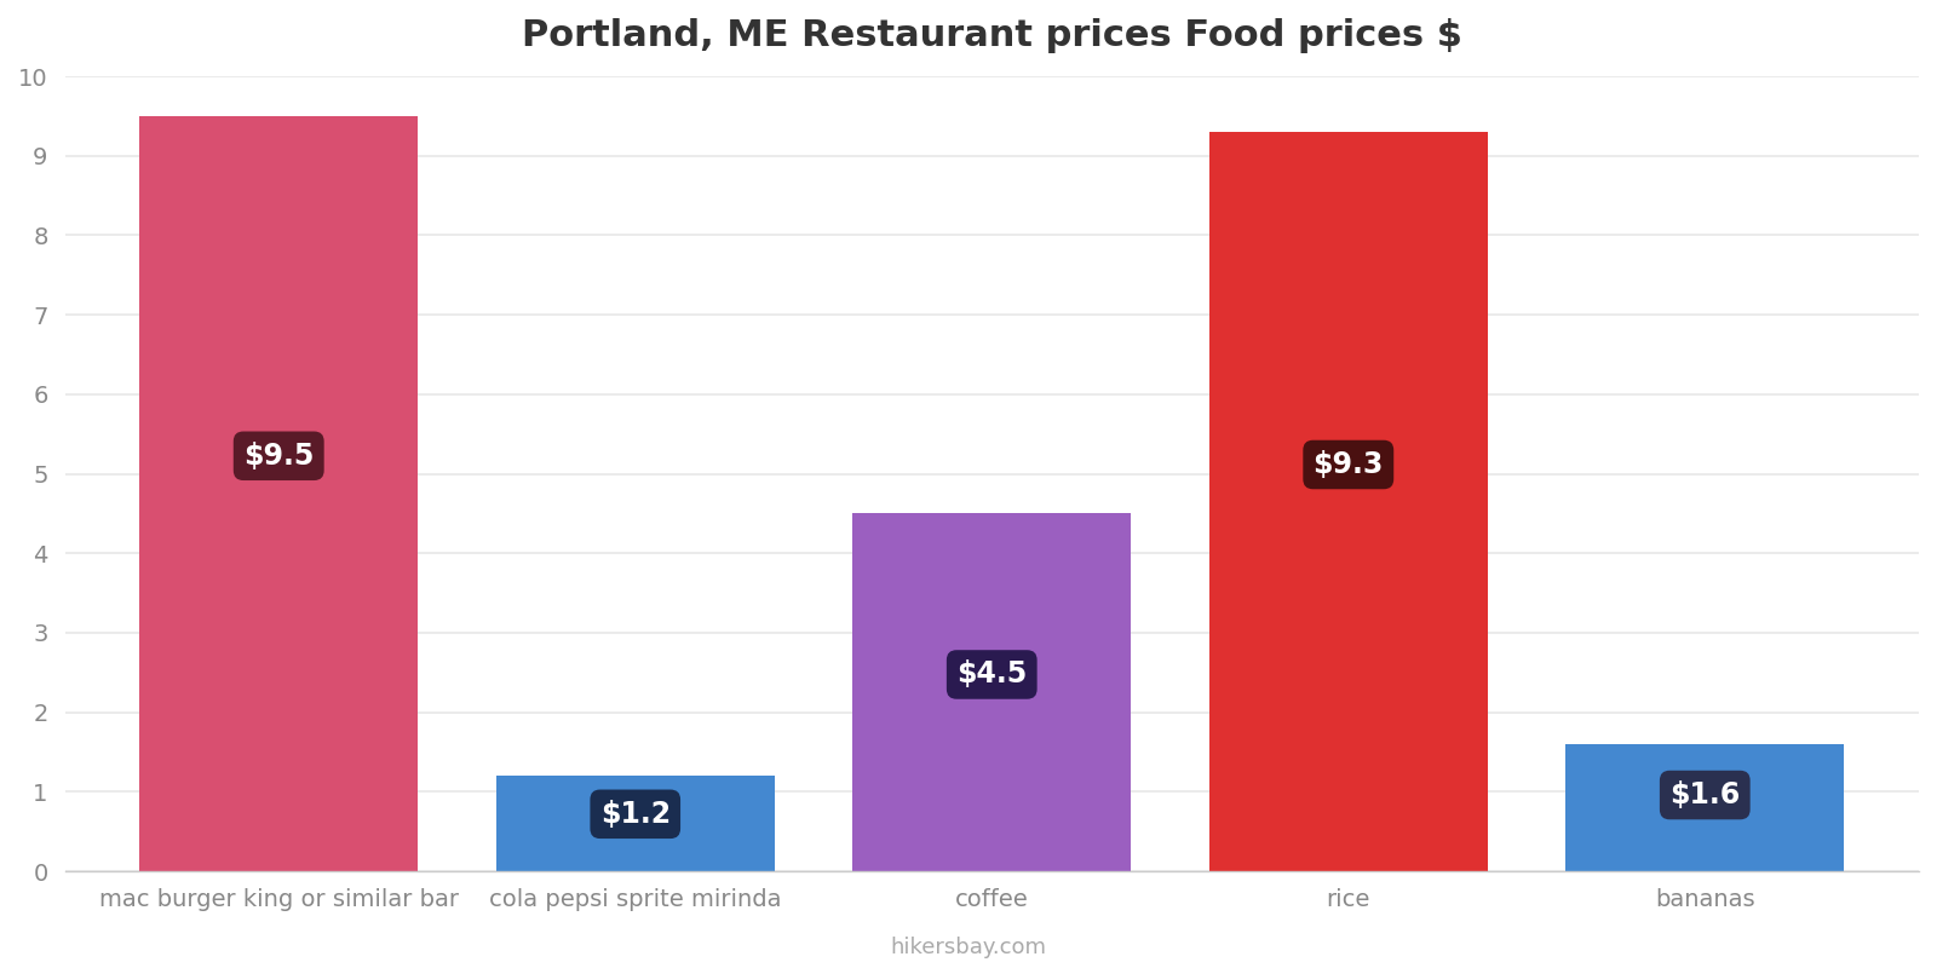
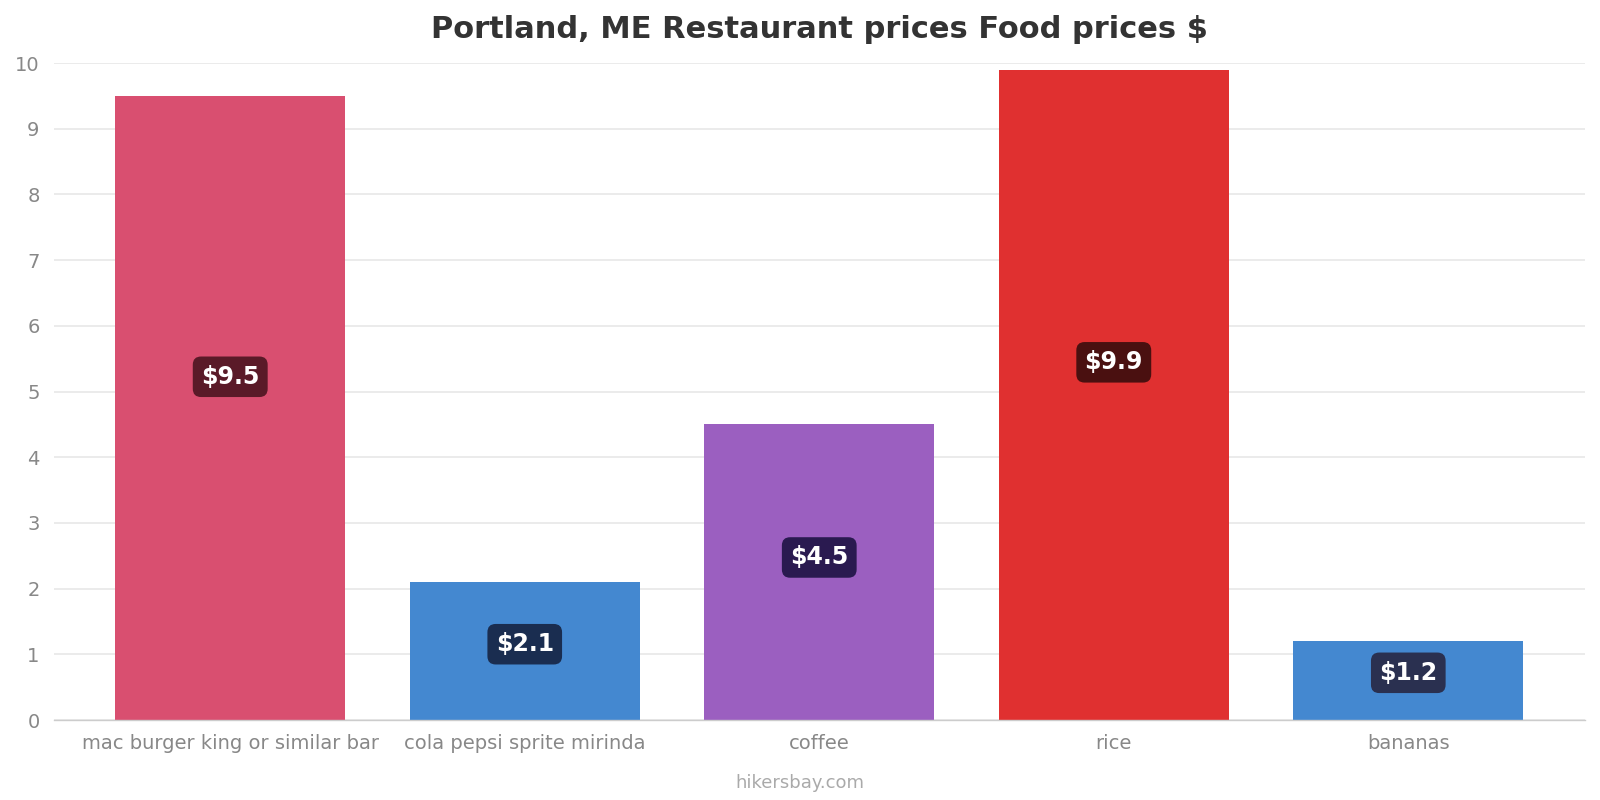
cola pepsi sprite mirinda: $1.2 -> $2.1
rice: $9.3 -> $9.9
bananas: $1.6 -> $1.2
